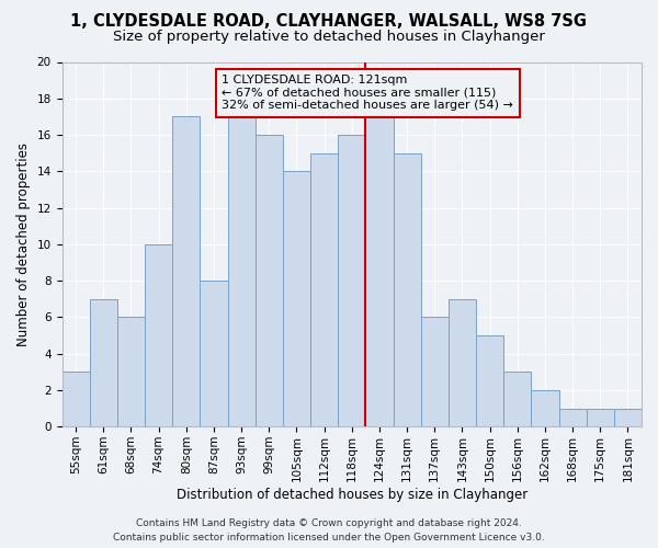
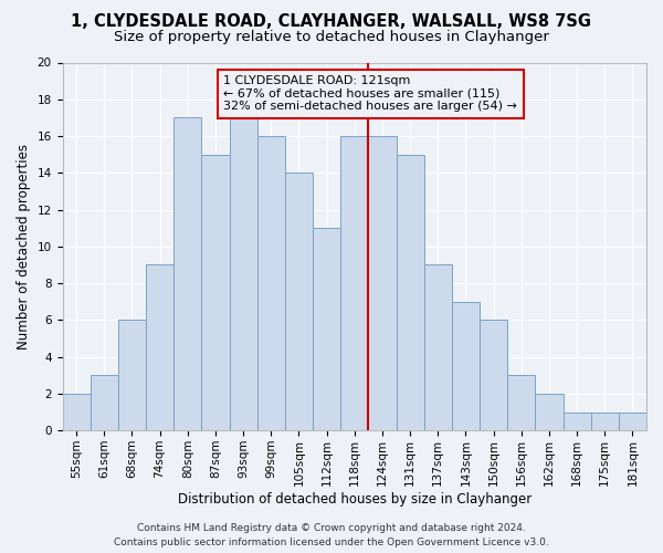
55sqm: 3 -> 2
61sqm: 7 -> 3
74sqm: 10 -> 9
87sqm: 8 -> 15
112sqm: 15 -> 11
124sqm: 17 -> 16
137sqm: 6 -> 9
150sqm: 5 -> 6
